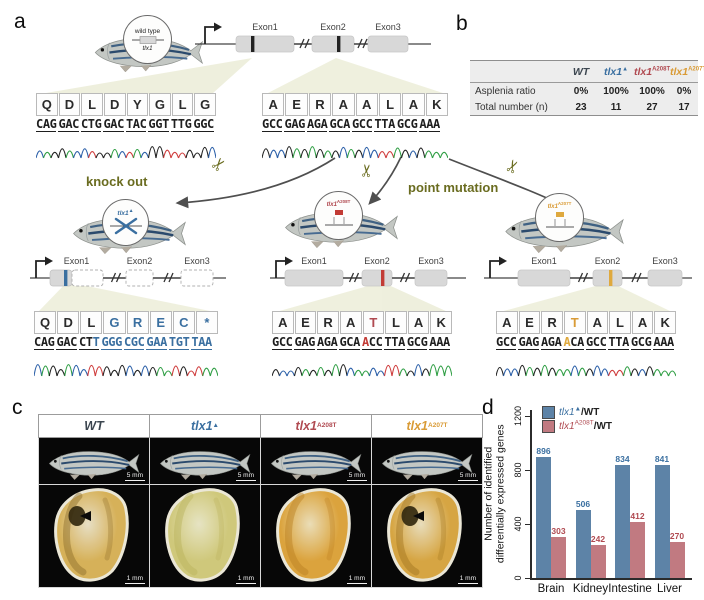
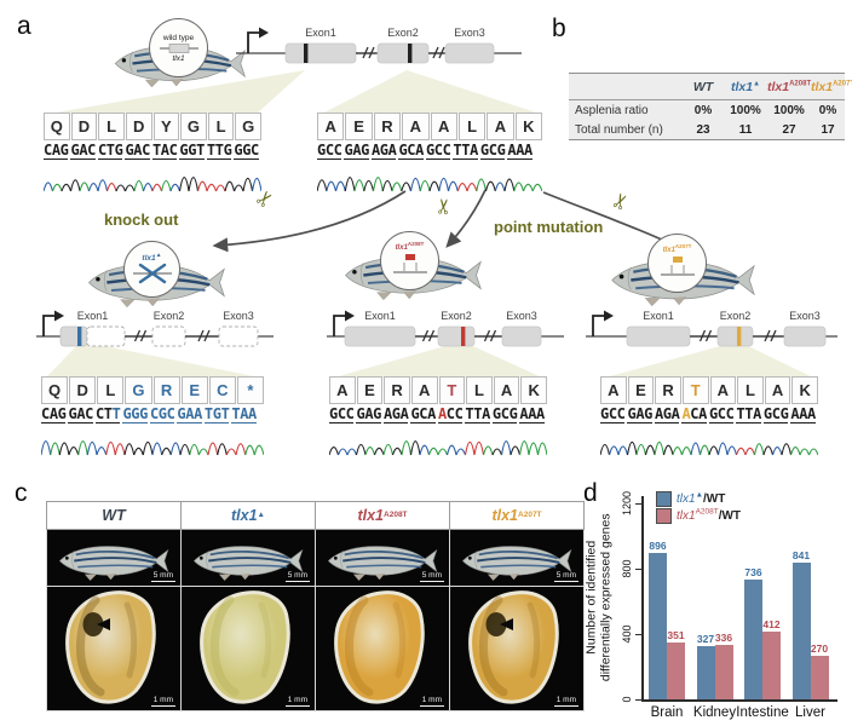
tlx1A208T/WT/Brain: 303 -> 351
tlx1▲/WT/Kidney: 506 -> 327
tlx1A208T/WT/Kidney: 242 -> 336
tlx1▲/WT/Intestine: 834 -> 736
